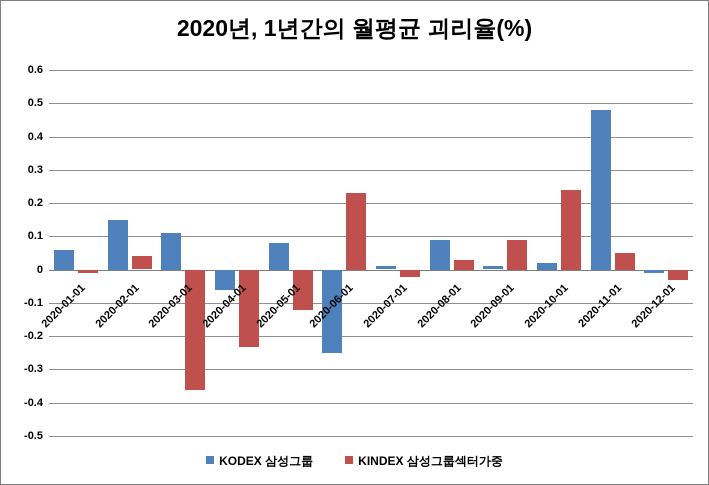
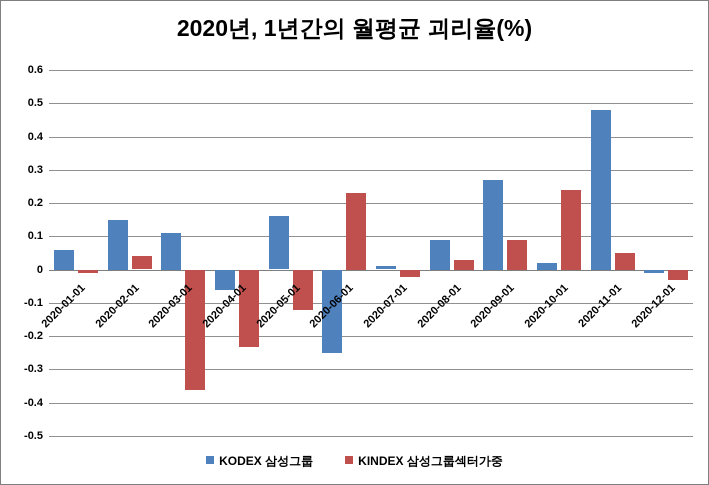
KODEX 삼성그룹/2020-05-01: 0.08 -> 0.16
KODEX 삼성그룹/2020-09-01: 0.01 -> 0.27
